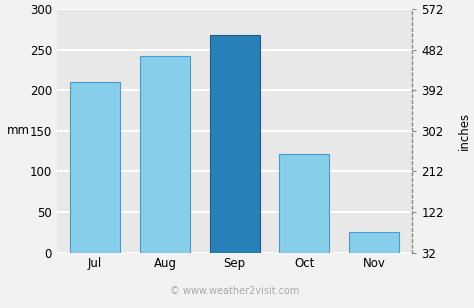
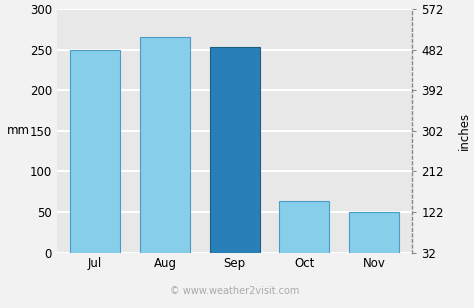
Jul: 210 -> 250
Aug: 242 -> 266
Sep: 268 -> 254
Oct: 122 -> 64
Nov: 25 -> 50
